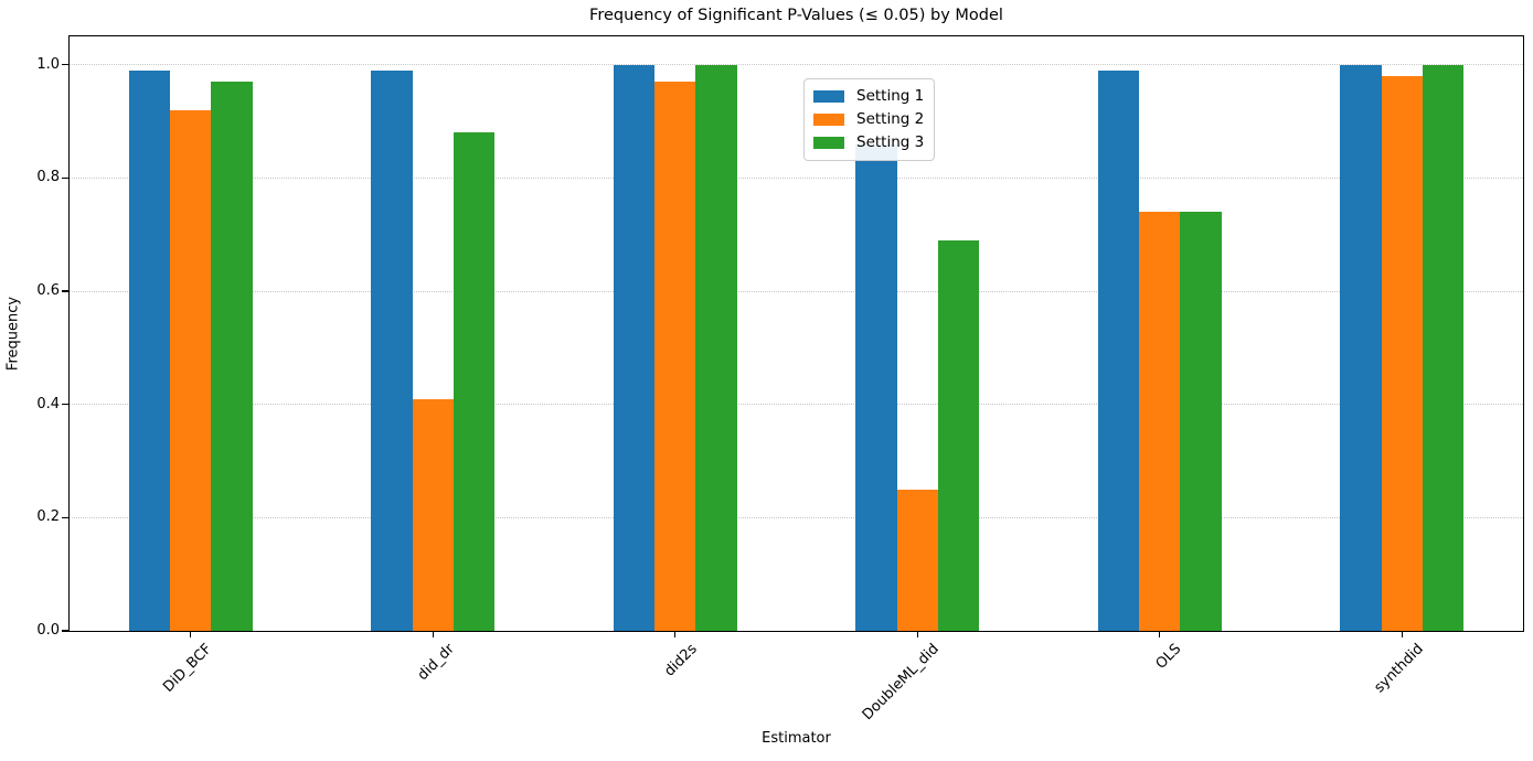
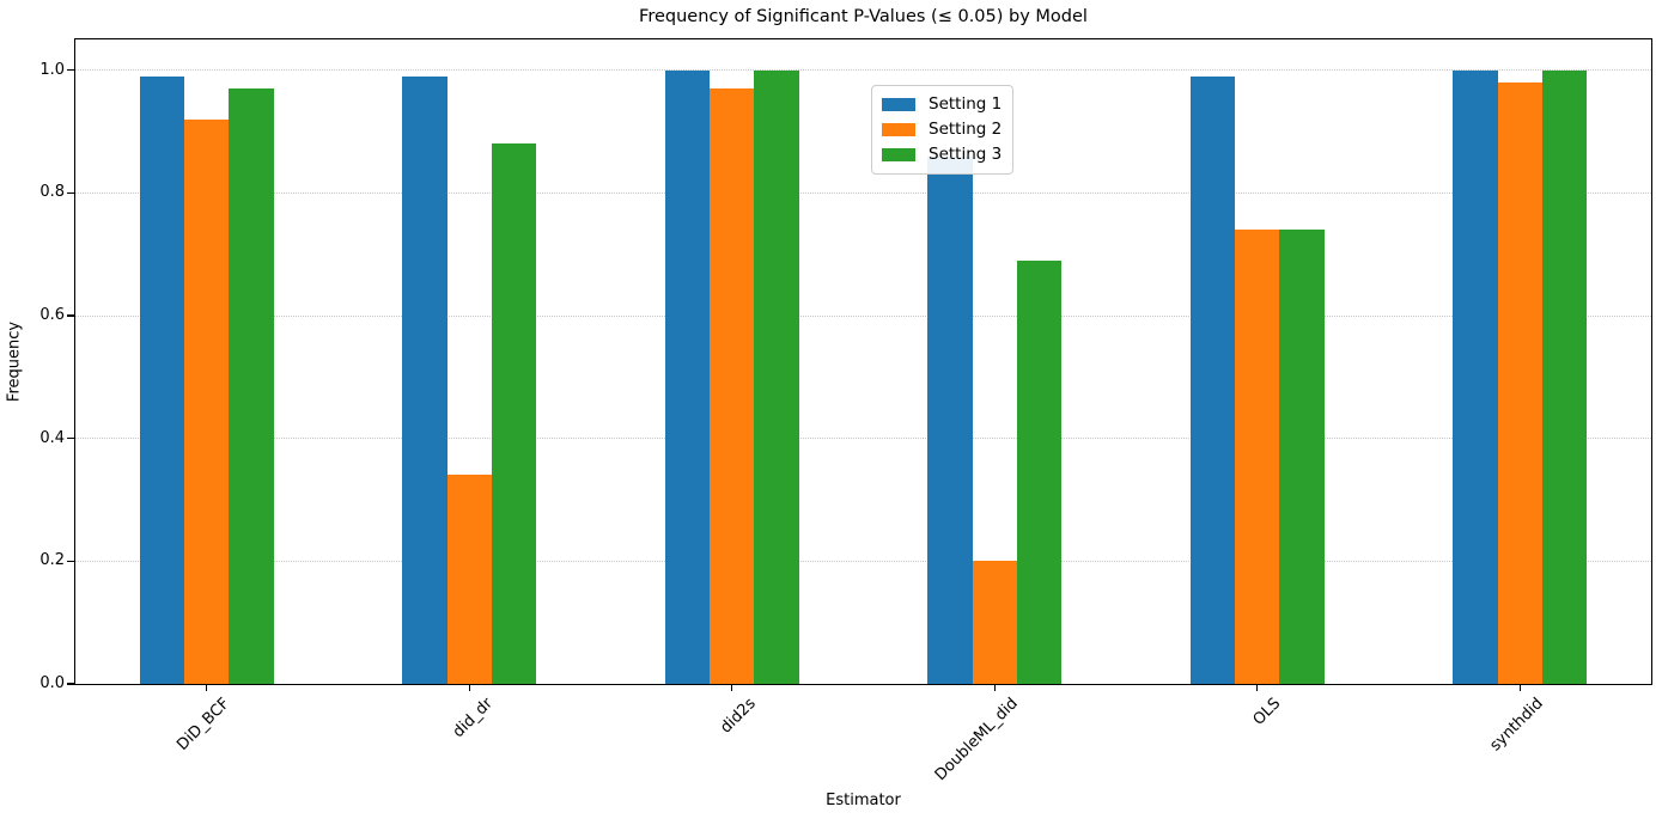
Setting 2/did_dr: 0.41 -> 0.34
Setting 2/DoubleML_did: 0.25 -> 0.20
